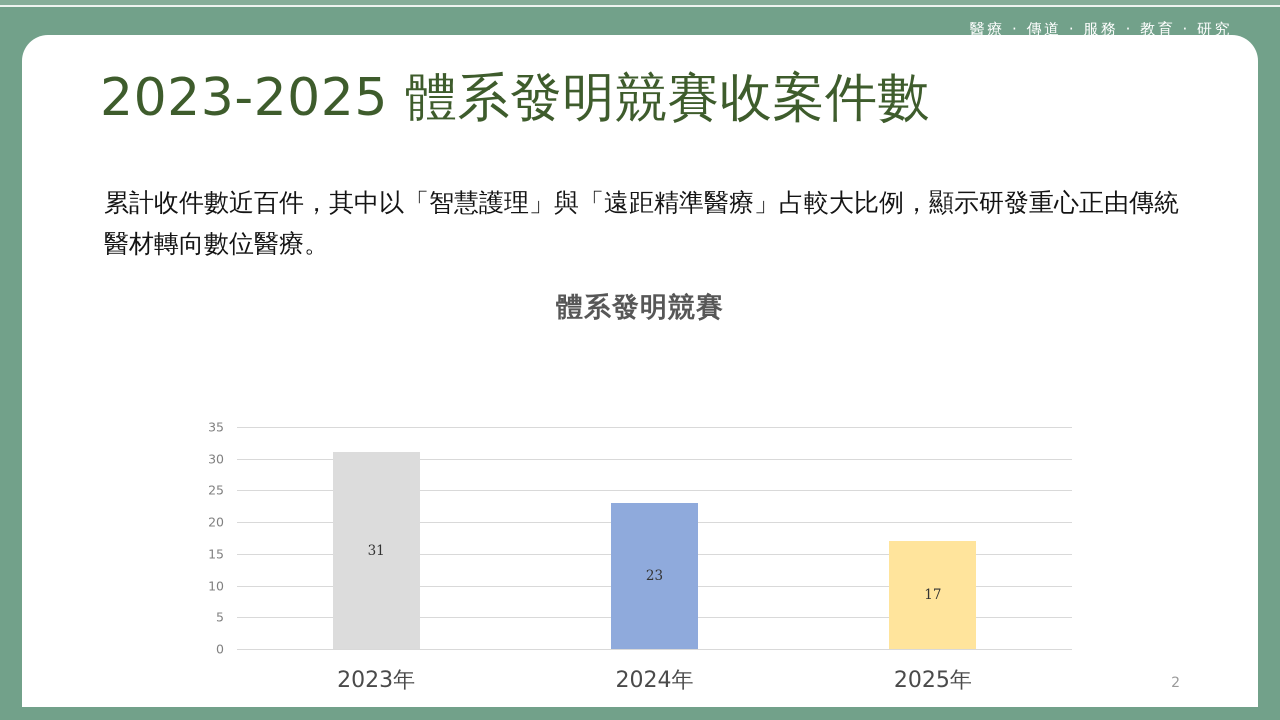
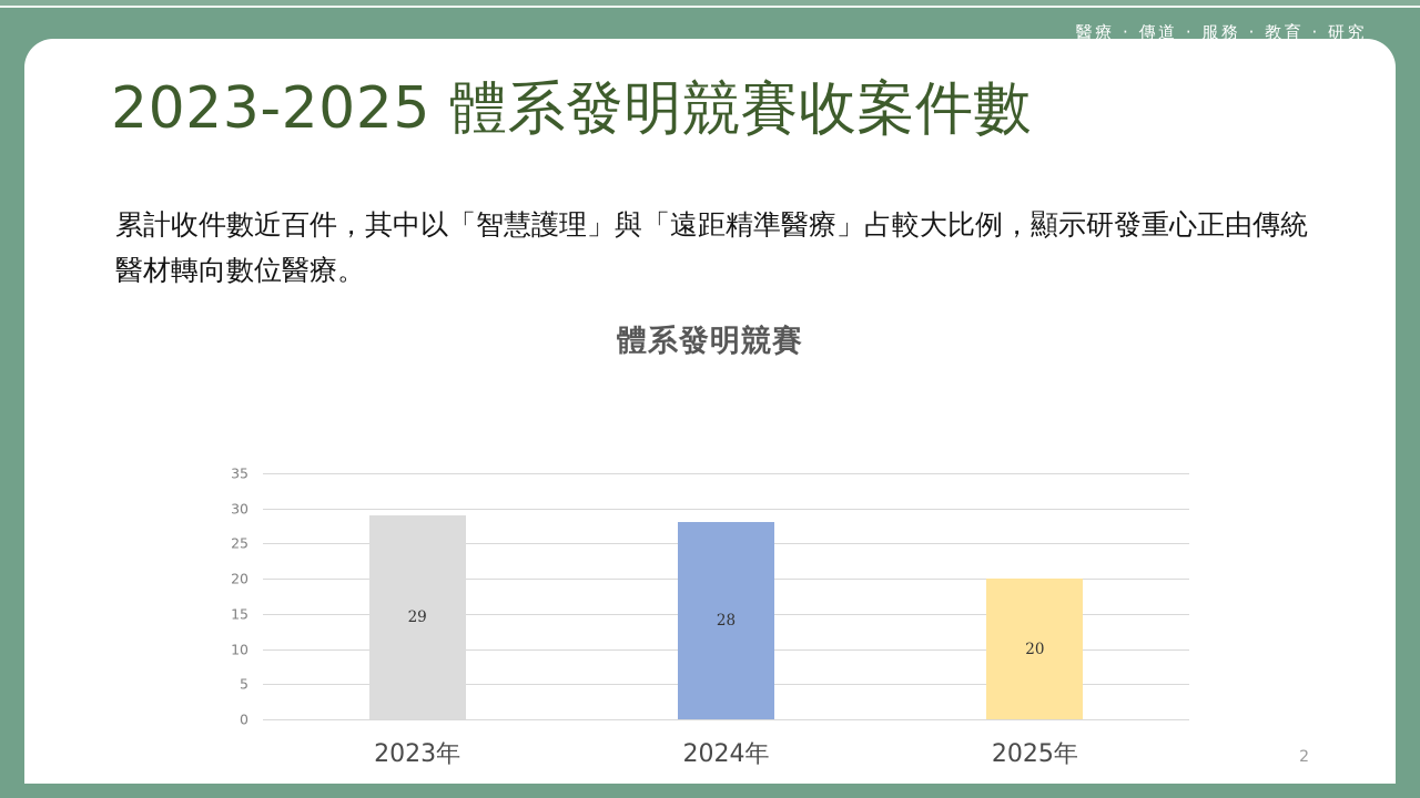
2023年: 31 -> 29
2024年: 23 -> 28
2025年: 17 -> 20
